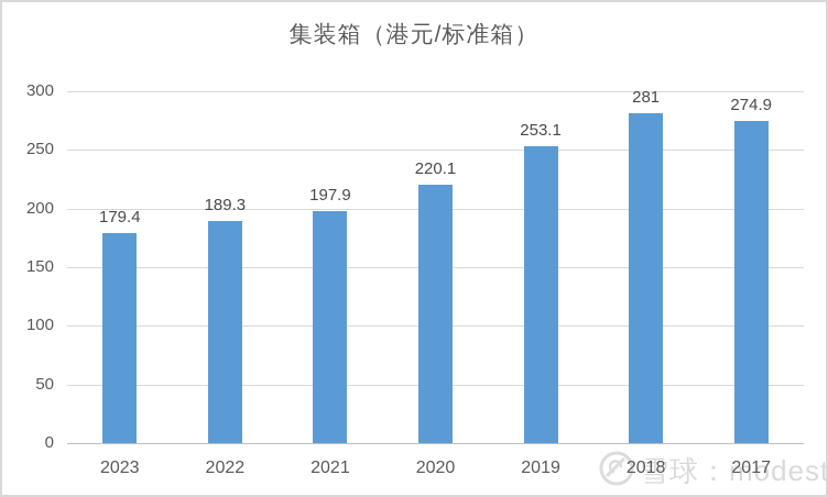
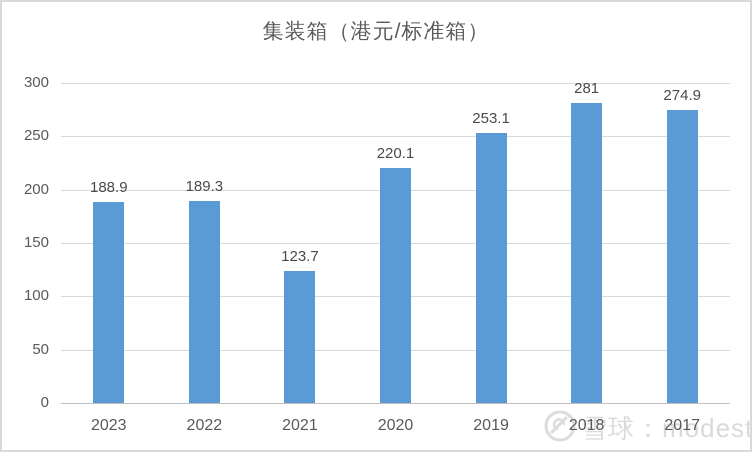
2023: 179.4 -> 188.9
2021: 197.9 -> 123.7
